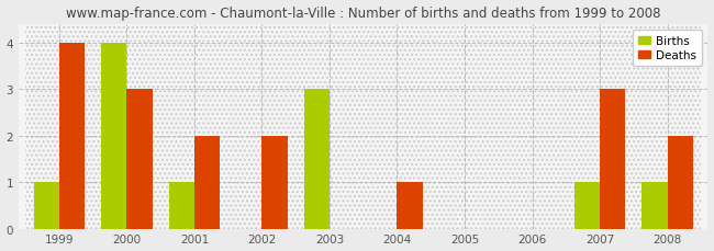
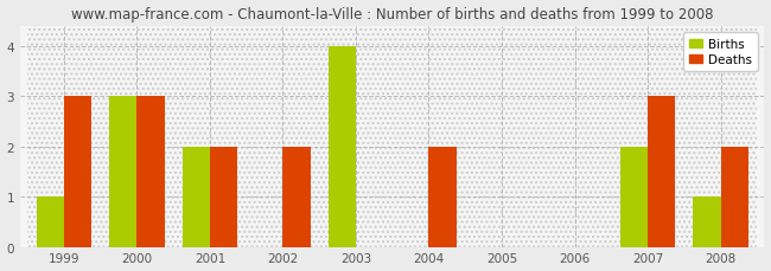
Deaths/1999: 4 -> 3
Births/2000: 4 -> 3
Births/2001: 1 -> 2
Births/2003: 3 -> 4
Deaths/2004: 1 -> 2
Births/2007: 1 -> 2
